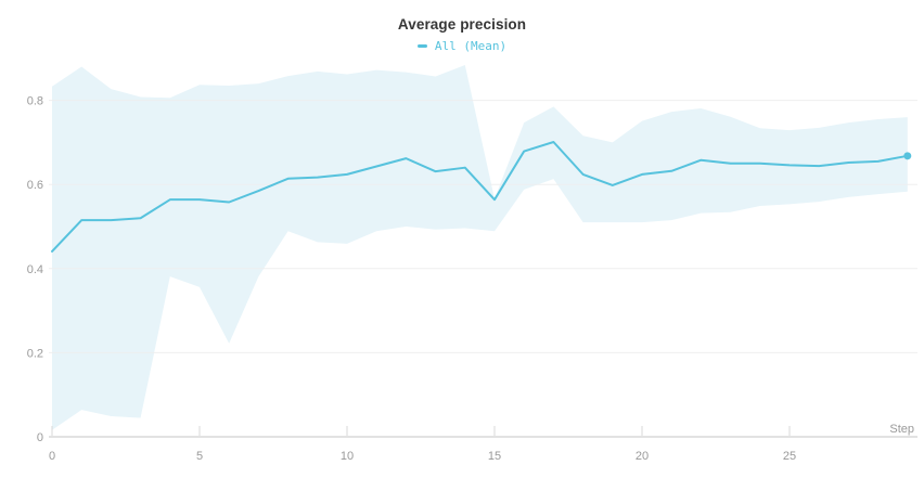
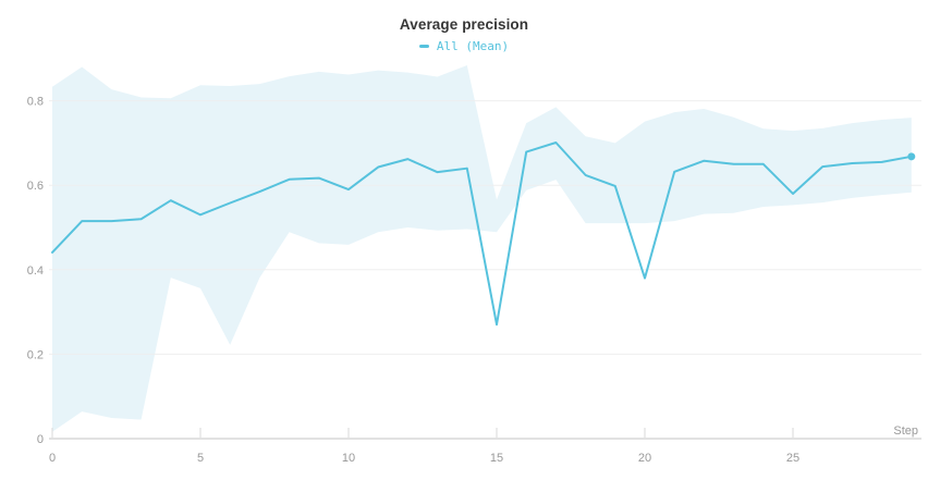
5: 0.56 -> 0.53
10: 0.62 -> 0.59
15: 0.56 -> 0.27
20: 0.62 -> 0.38
25: 0.65 -> 0.58
